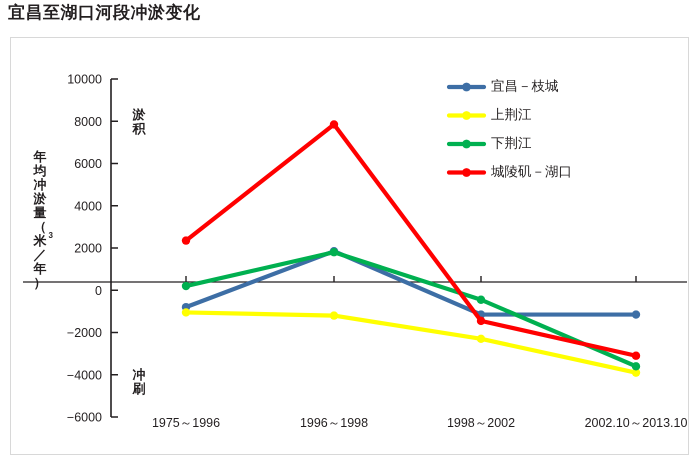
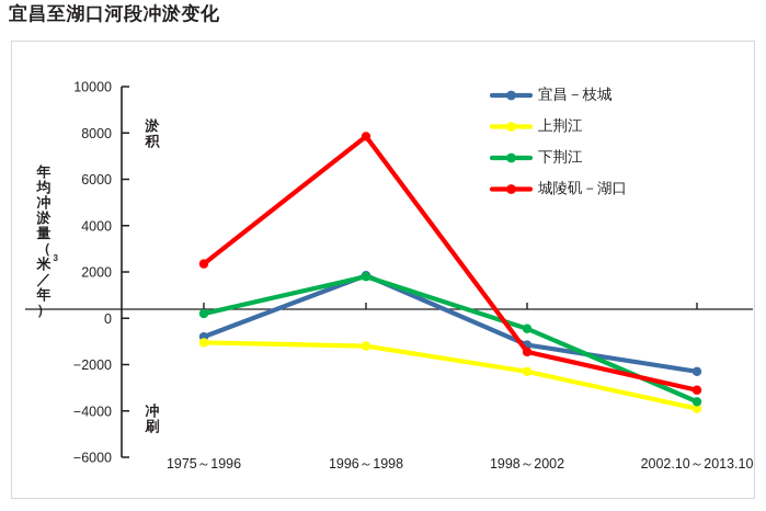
宜昌－枝城/2002.10～2013.10: -1200 -> -2300
